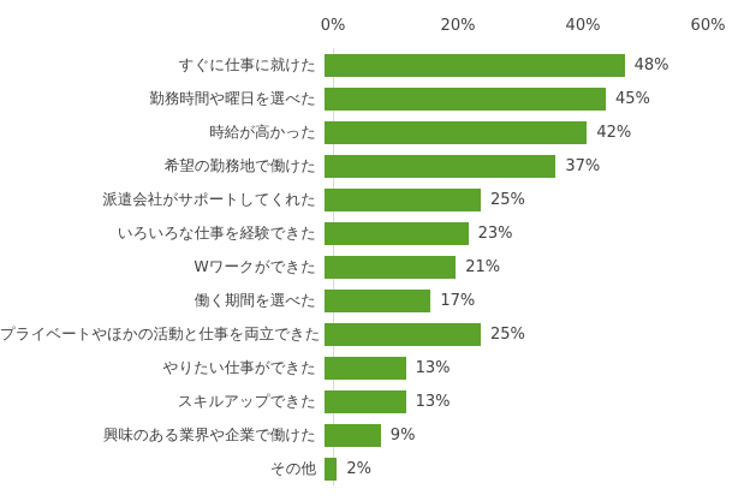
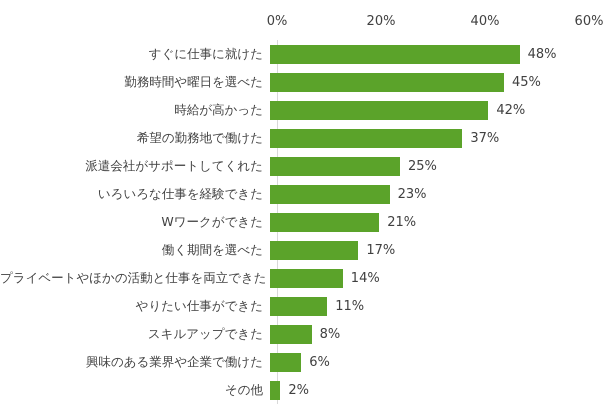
プライベートやほかの活動と仕事を両立できた: 25% -> 14%
やりたい仕事ができた: 13% -> 11%
スキルアップできた: 13% -> 8%
興味のある業界や企業で働けた: 9% -> 6%
